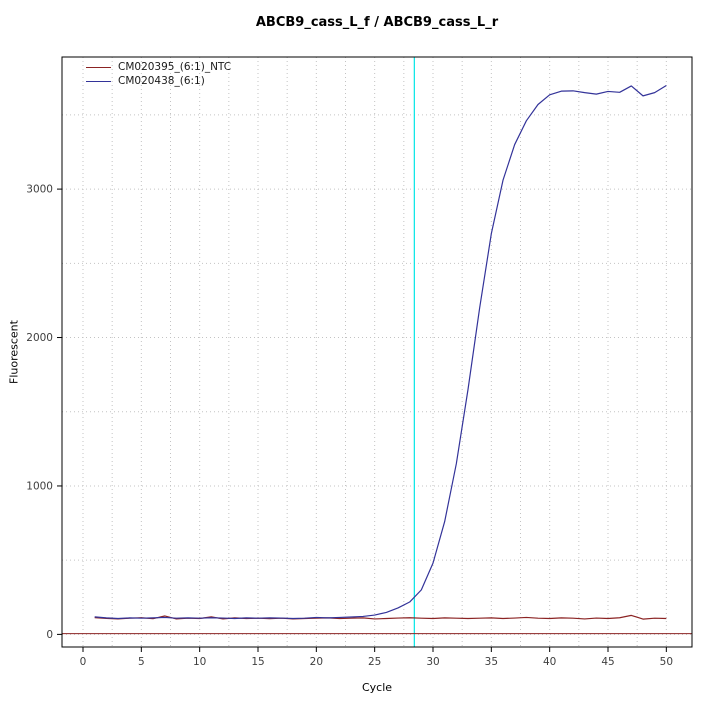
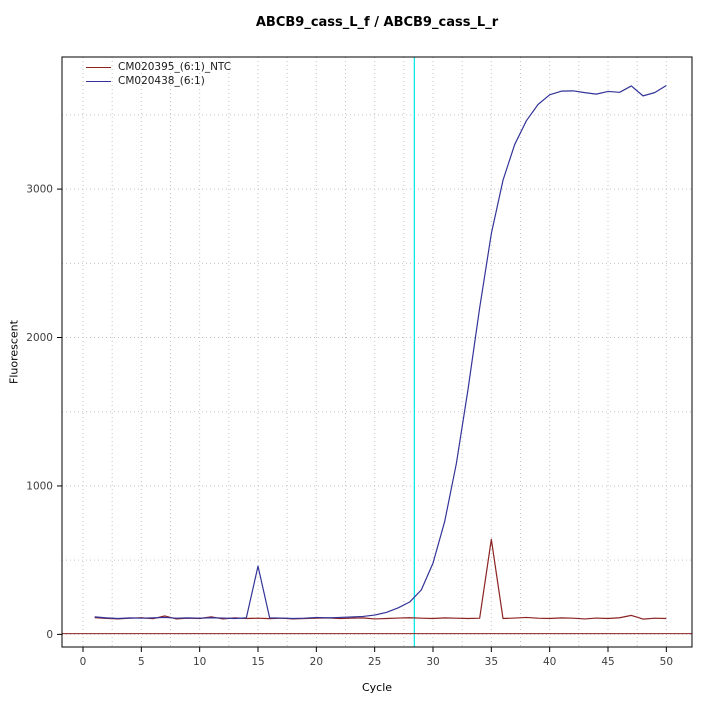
CM020438_(6:1)/15: 110 -> 460
CM020395_(6:1)_NTC/35: 110 -> 640
